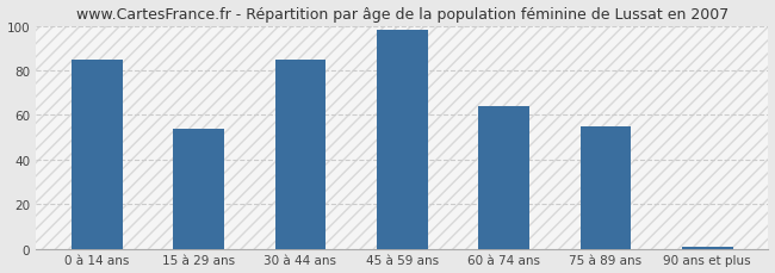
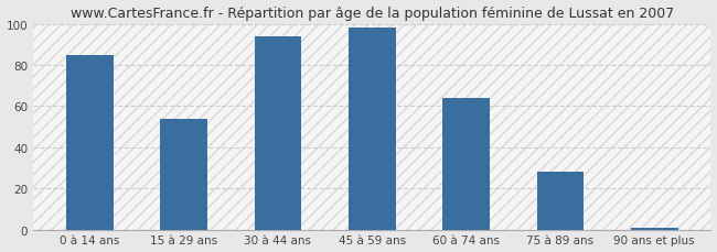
30 à 44 ans: 85 -> 94
75 à 89 ans: 55 -> 28
